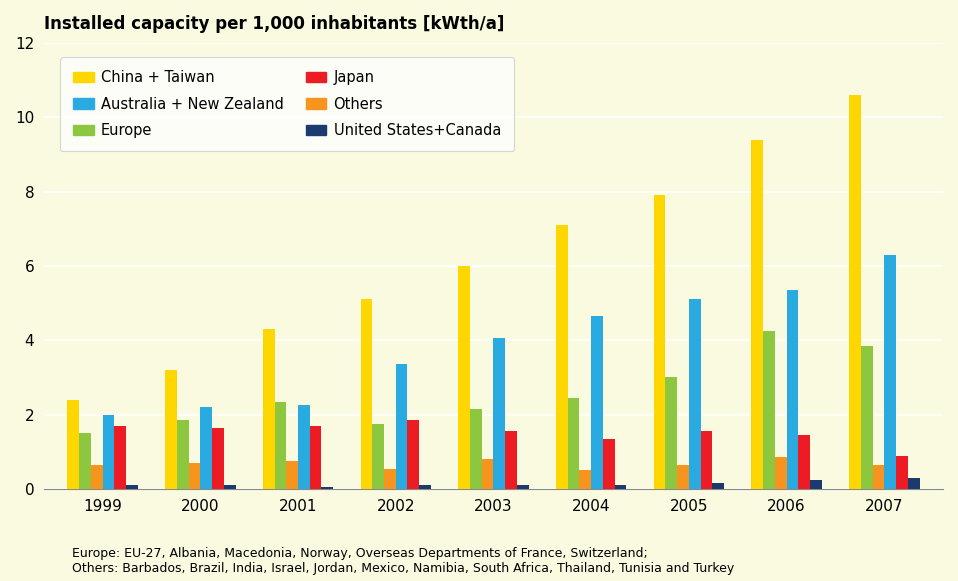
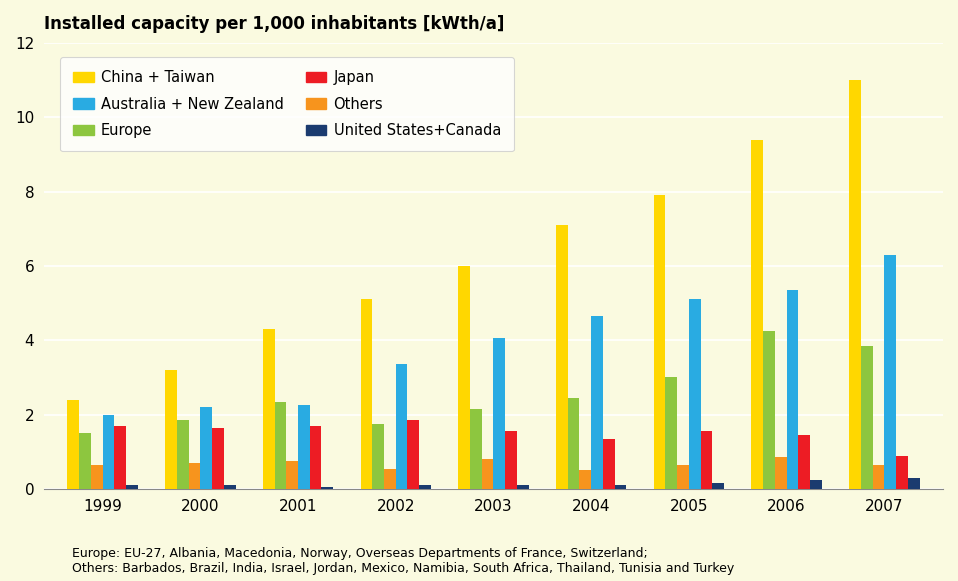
China + Taiwan/2007: 10.6 -> 11.0
